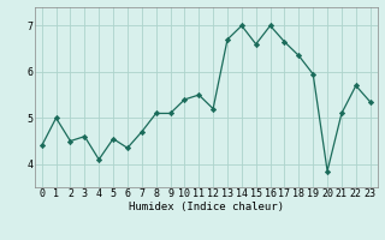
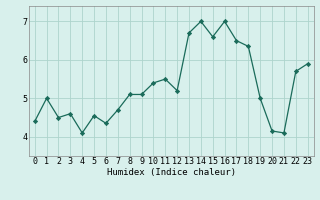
17: 6.65 -> 6.50
19: 5.95 -> 5.00
20: 3.85 -> 4.15
21: 5.10 -> 4.10
23: 5.35 -> 5.90
